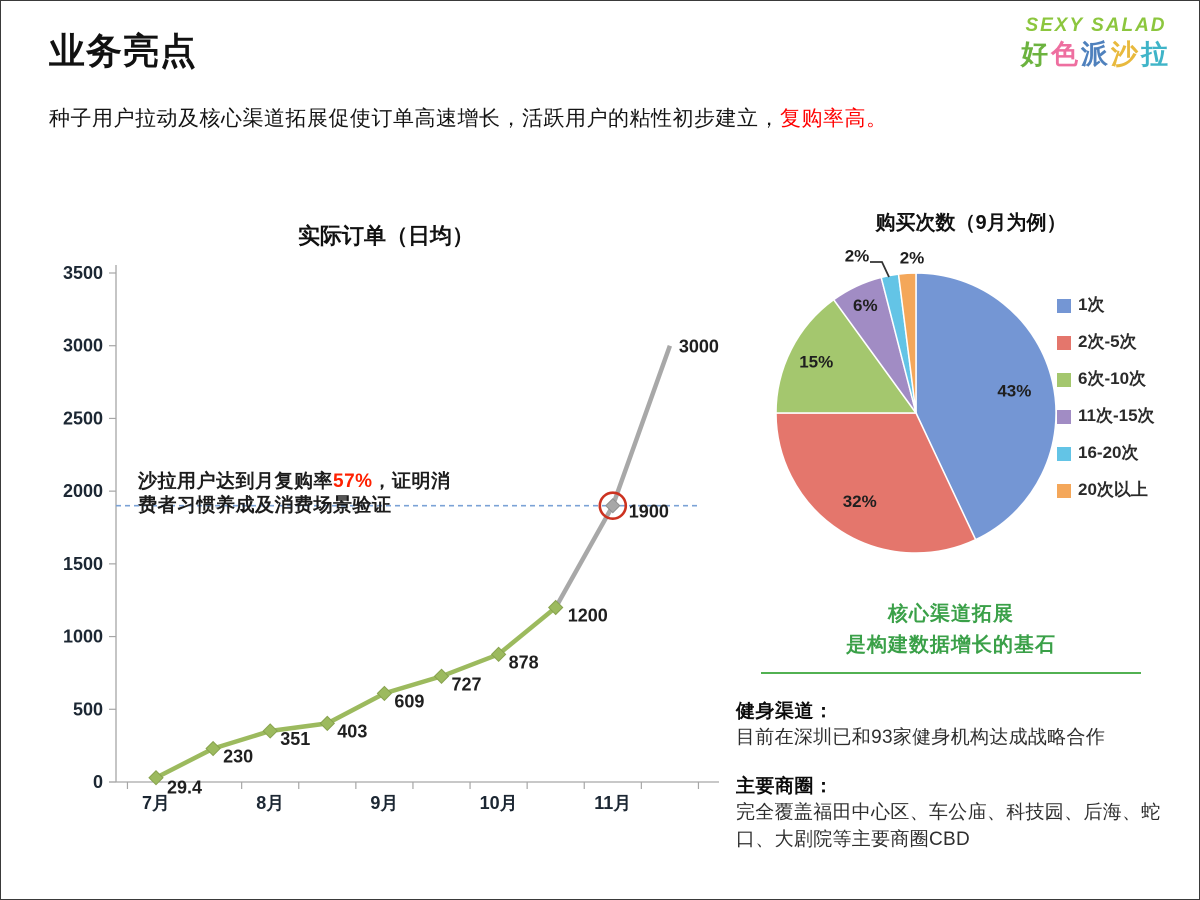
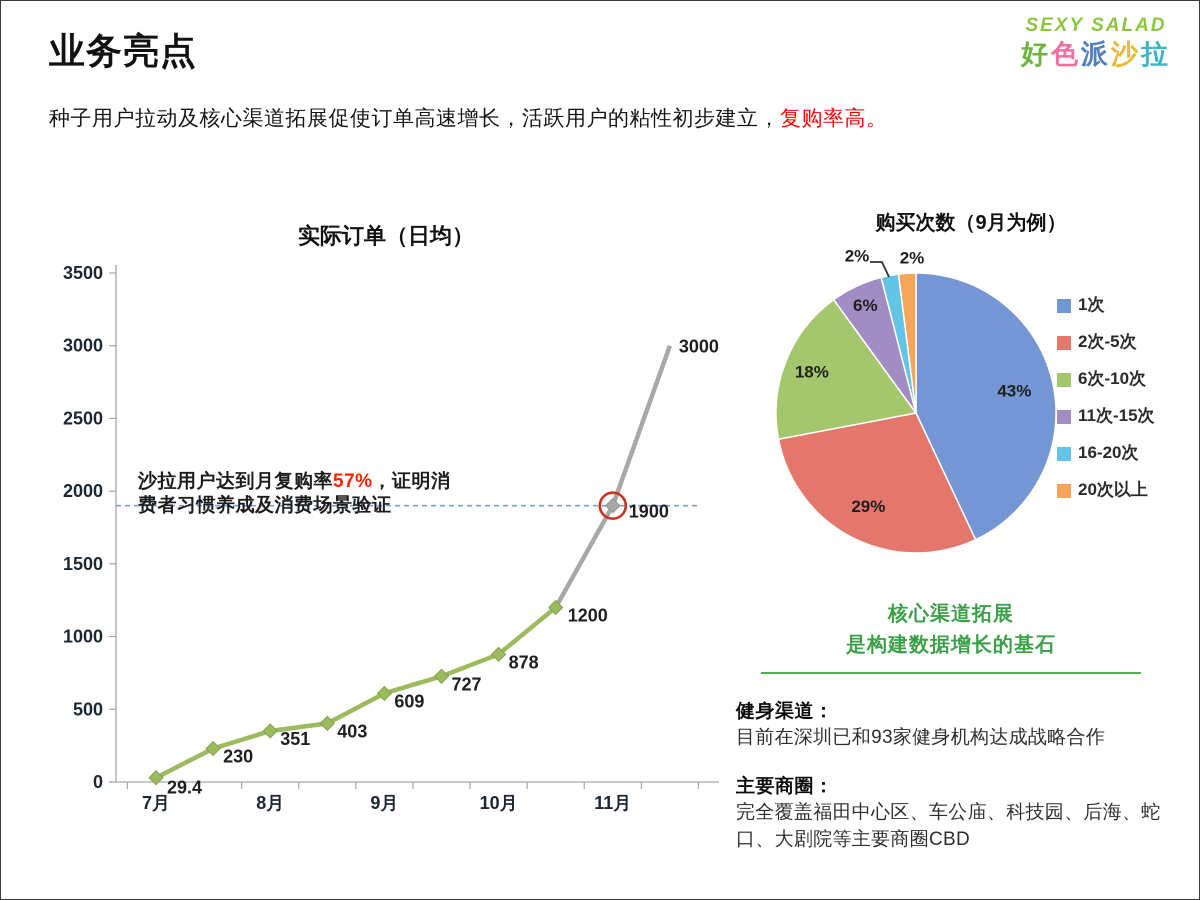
购买次数（9月为例）/2次-5次: 32% -> 29%
购买次数（9月为例）/6次-10次: 15% -> 18%
